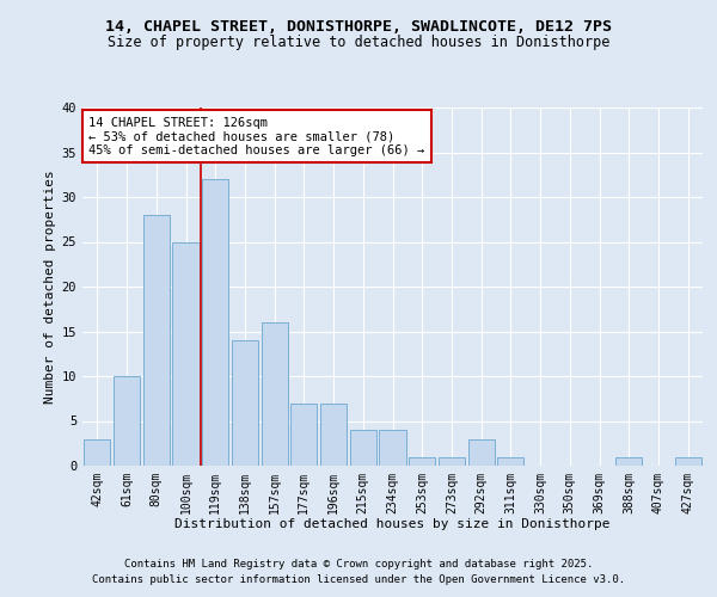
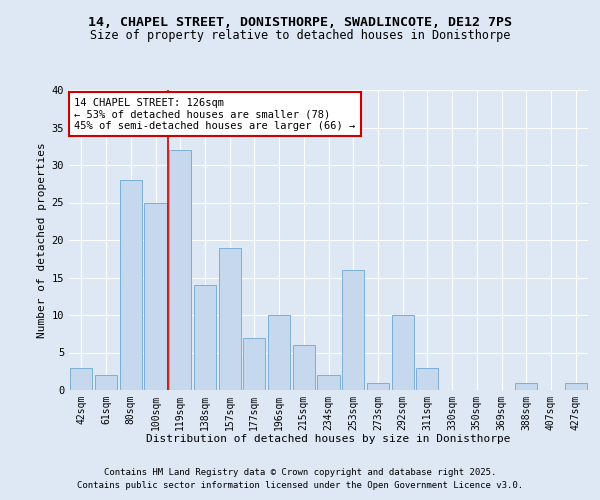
61sqm: 10 -> 2
157sqm: 16 -> 19
196sqm: 7 -> 10
215sqm: 4 -> 6
234sqm: 4 -> 2
253sqm: 1 -> 16
292sqm: 3 -> 10
311sqm: 1 -> 3
